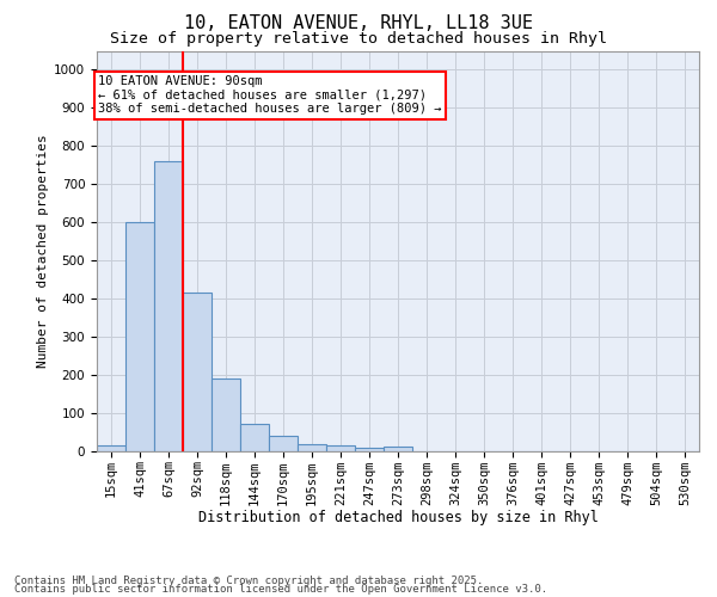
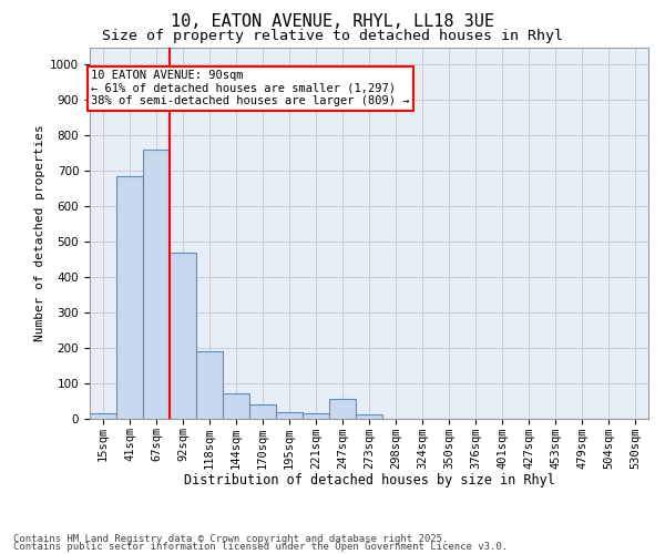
41sqm: 600 -> 685
92sqm: 415 -> 470
247sqm: 8 -> 55
